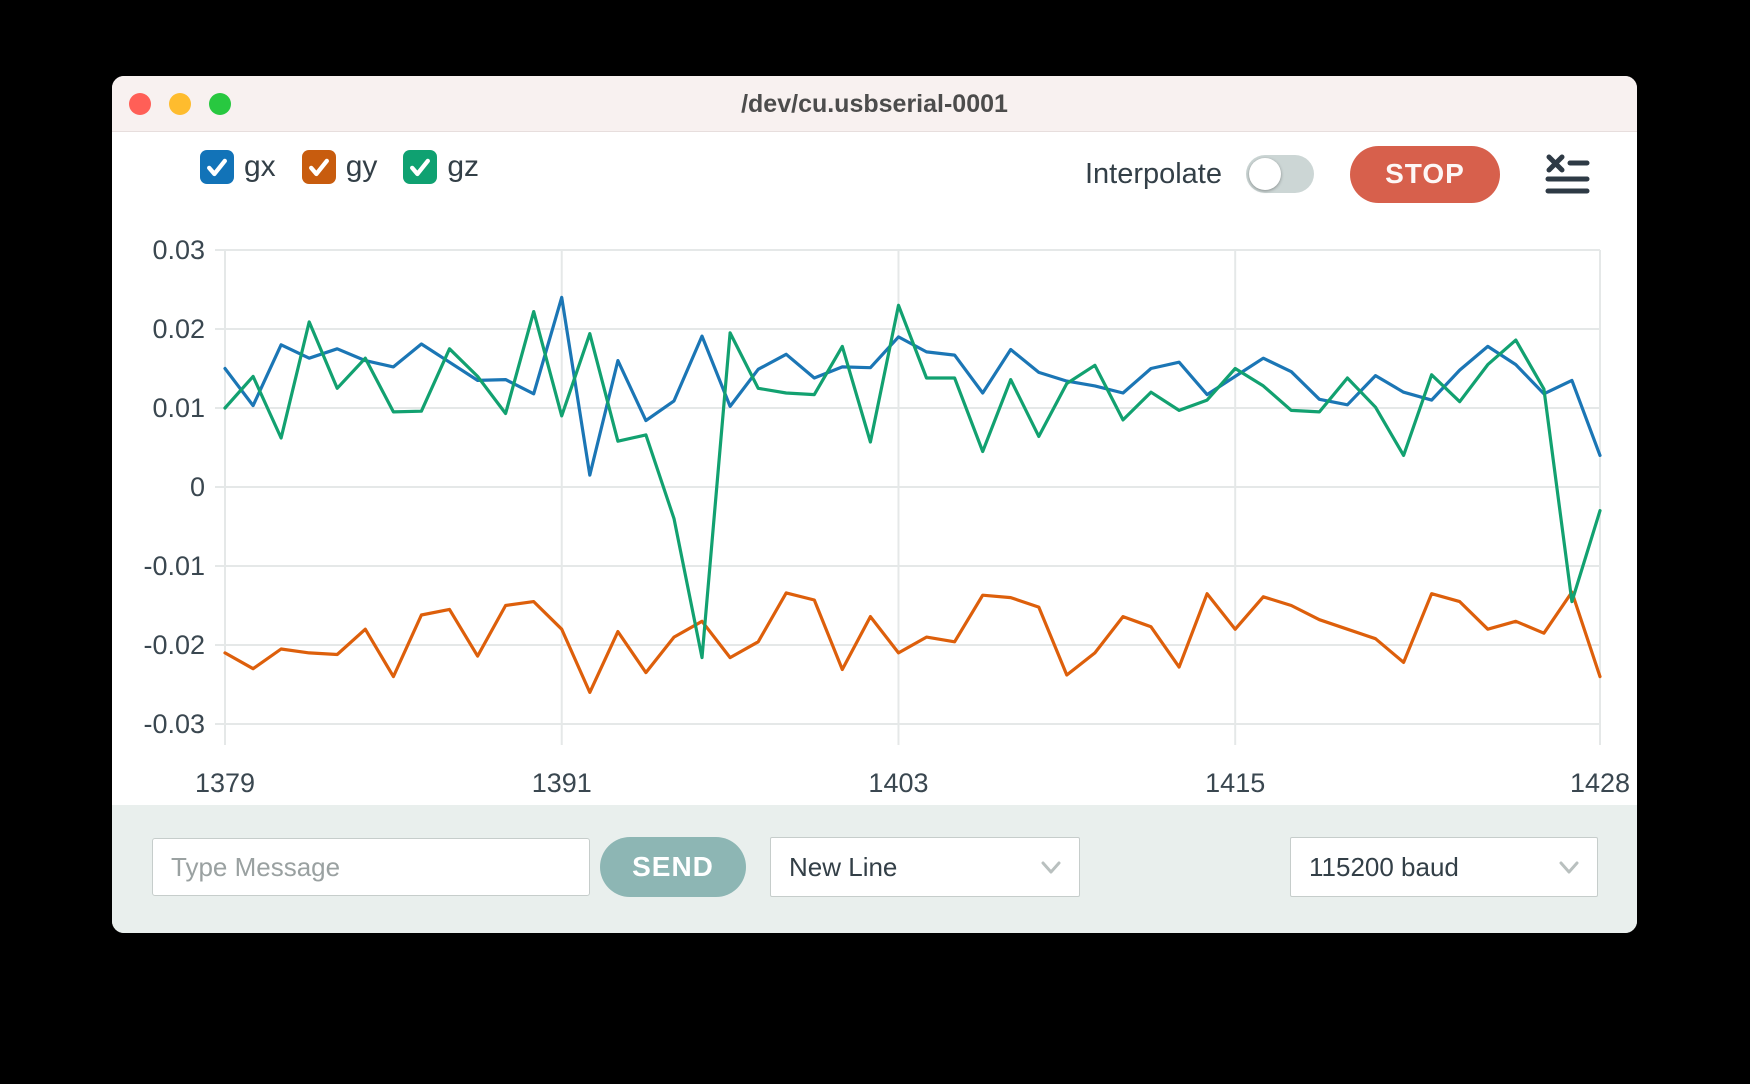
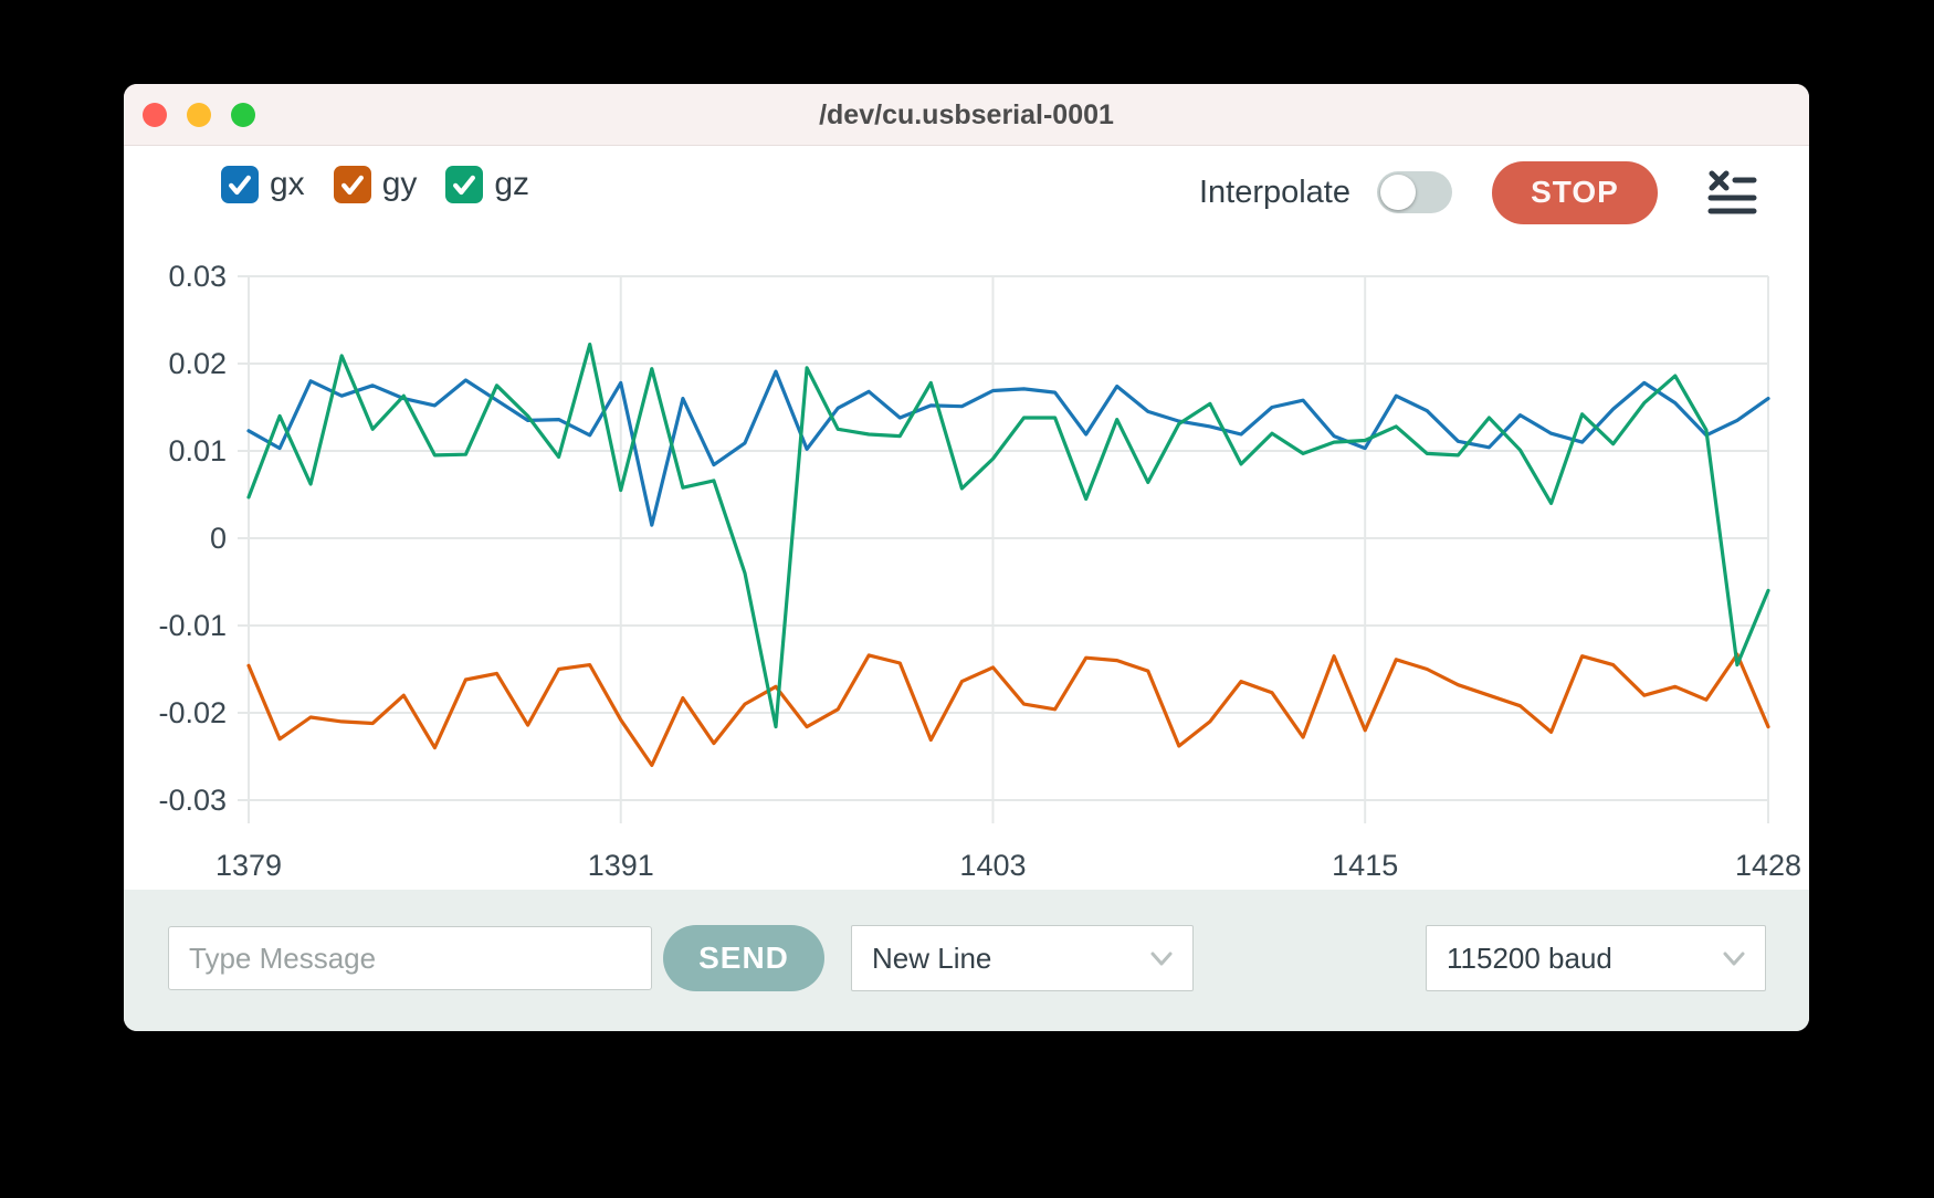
gx/1379: 0.015 -> 0.012
gy/1379: -0.021 -> -0.015
gz/1379: 0.010 -> 0.005
gx/1391: 0.024 -> 0.018
gy/1391: -0.018 -> -0.021
gz/1391: 0.009 -> 0.005
gx/1403: 0.019 -> 0.017
gy/1403: -0.021 -> -0.015
gz/1403: 0.023 -> 0.009
gx/1415: 0.014 -> 0.010
gy/1415: -0.018 -> -0.022
gz/1415: 0.015 -> 0.011
gx/1428: 0.004 -> 0.016
gy/1428: -0.024 -> -0.022
gz/1428: -0.003 -> -0.006
